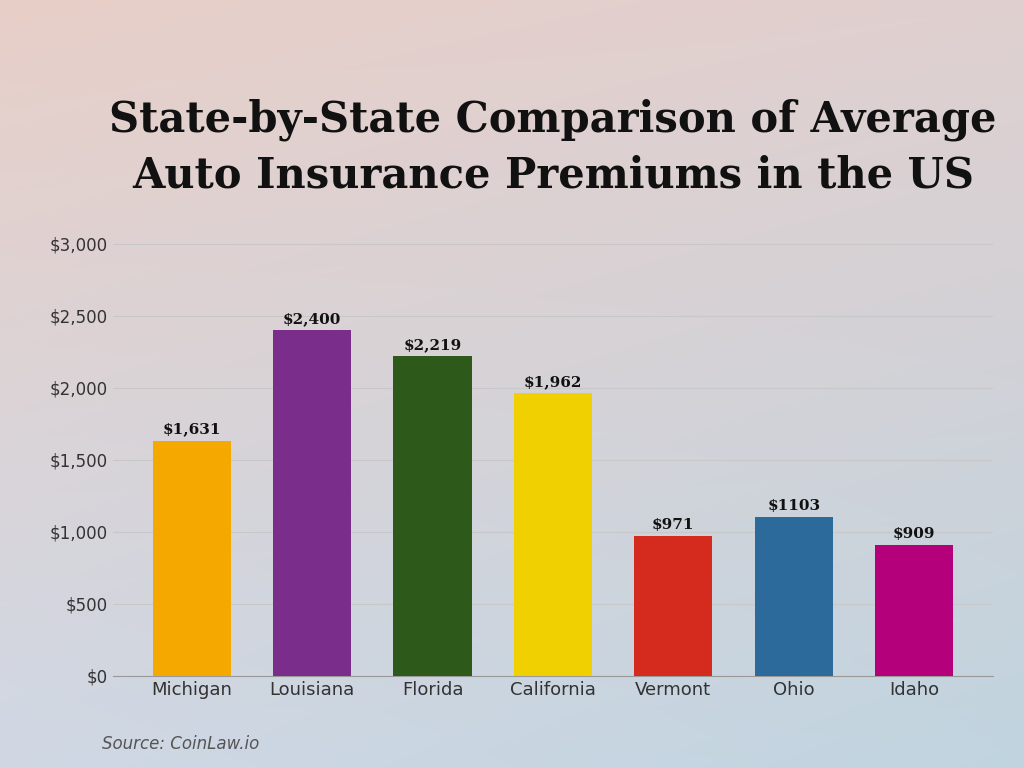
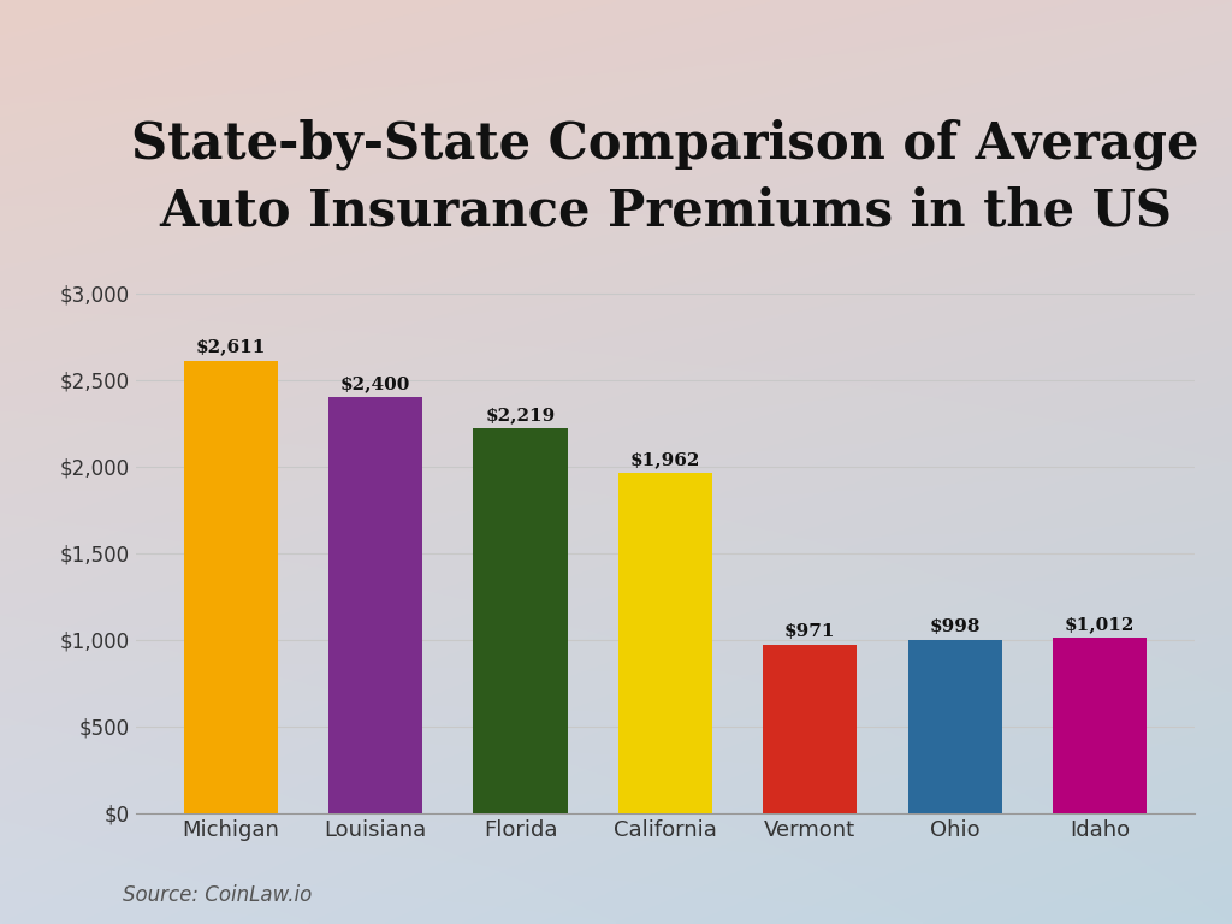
Michigan: $1,631 -> $2,611
Ohio: $1103 -> $998
Idaho: $909 -> $1,012
